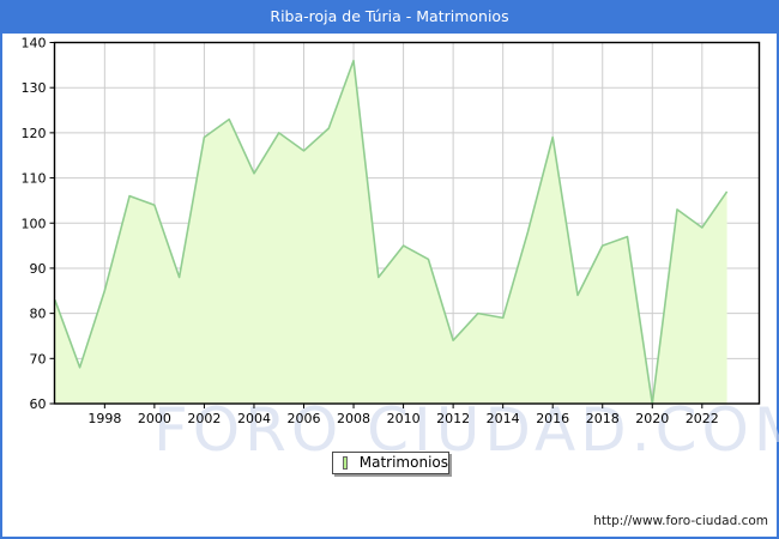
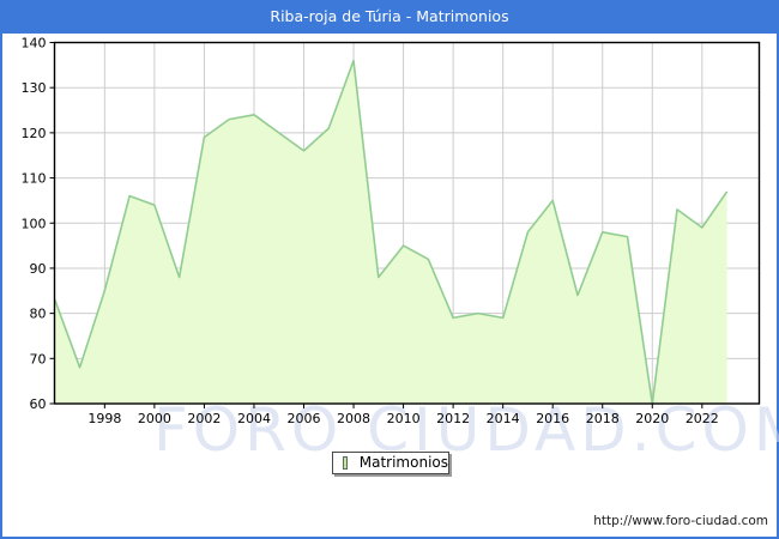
2004: 111 -> 124
2012: 74 -> 79
2016: 119 -> 105
2018: 95 -> 98
